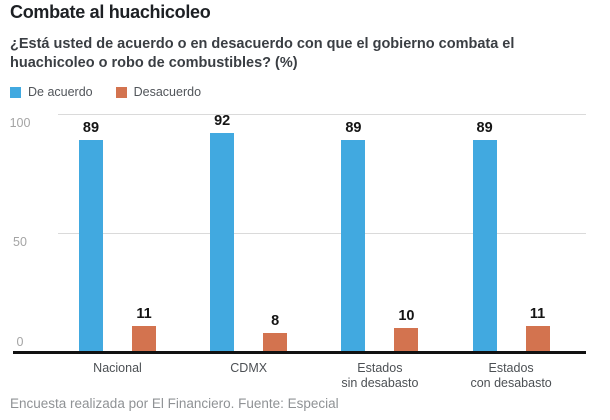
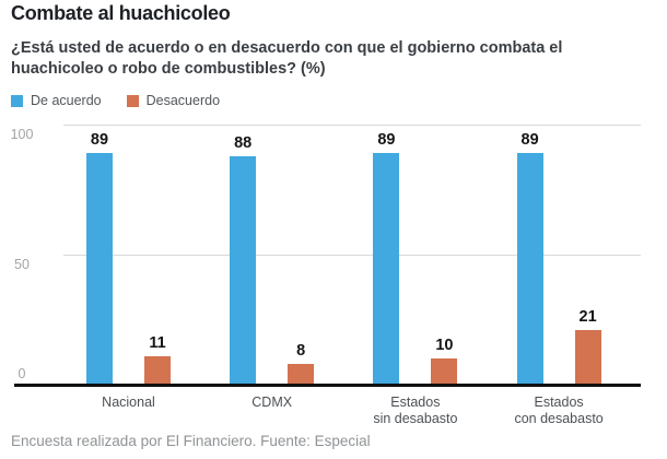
De acuerdo/CDMX: 92 -> 88
Desacuerdo/Estados con desabasto: 11 -> 21
